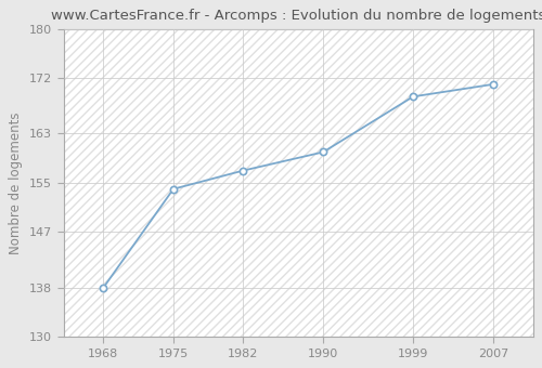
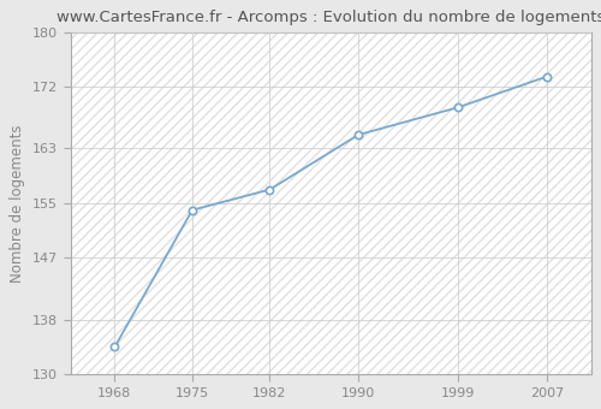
1968: 138.0 -> 134.0
1990: 160.0 -> 165.0
2007: 171.0 -> 173.5
